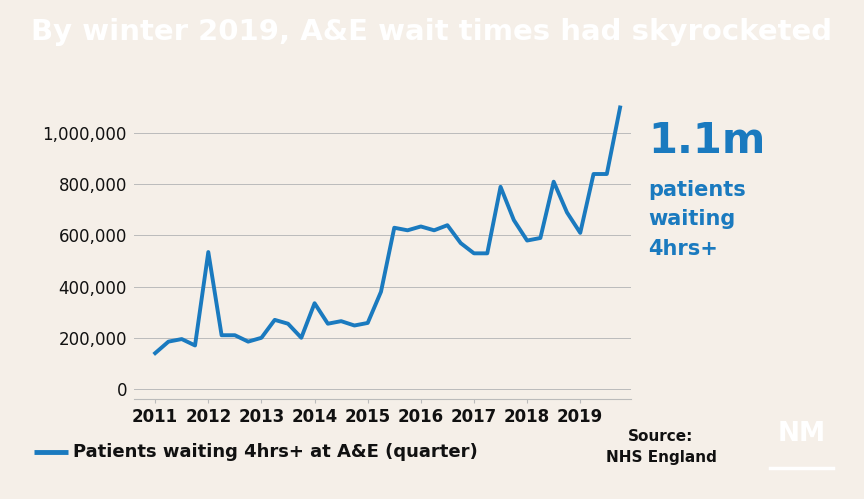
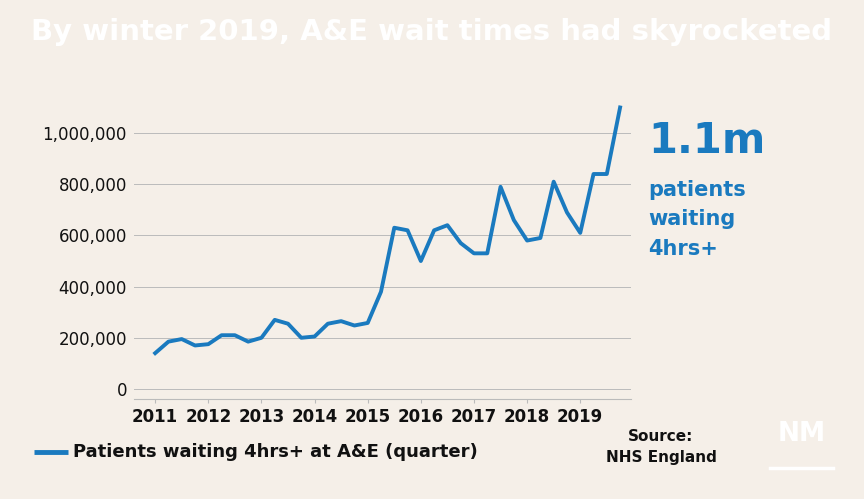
2012: 535,000 -> 175,000
2014: 335,000 -> 205,000
2016: 635,000 -> 500,000
